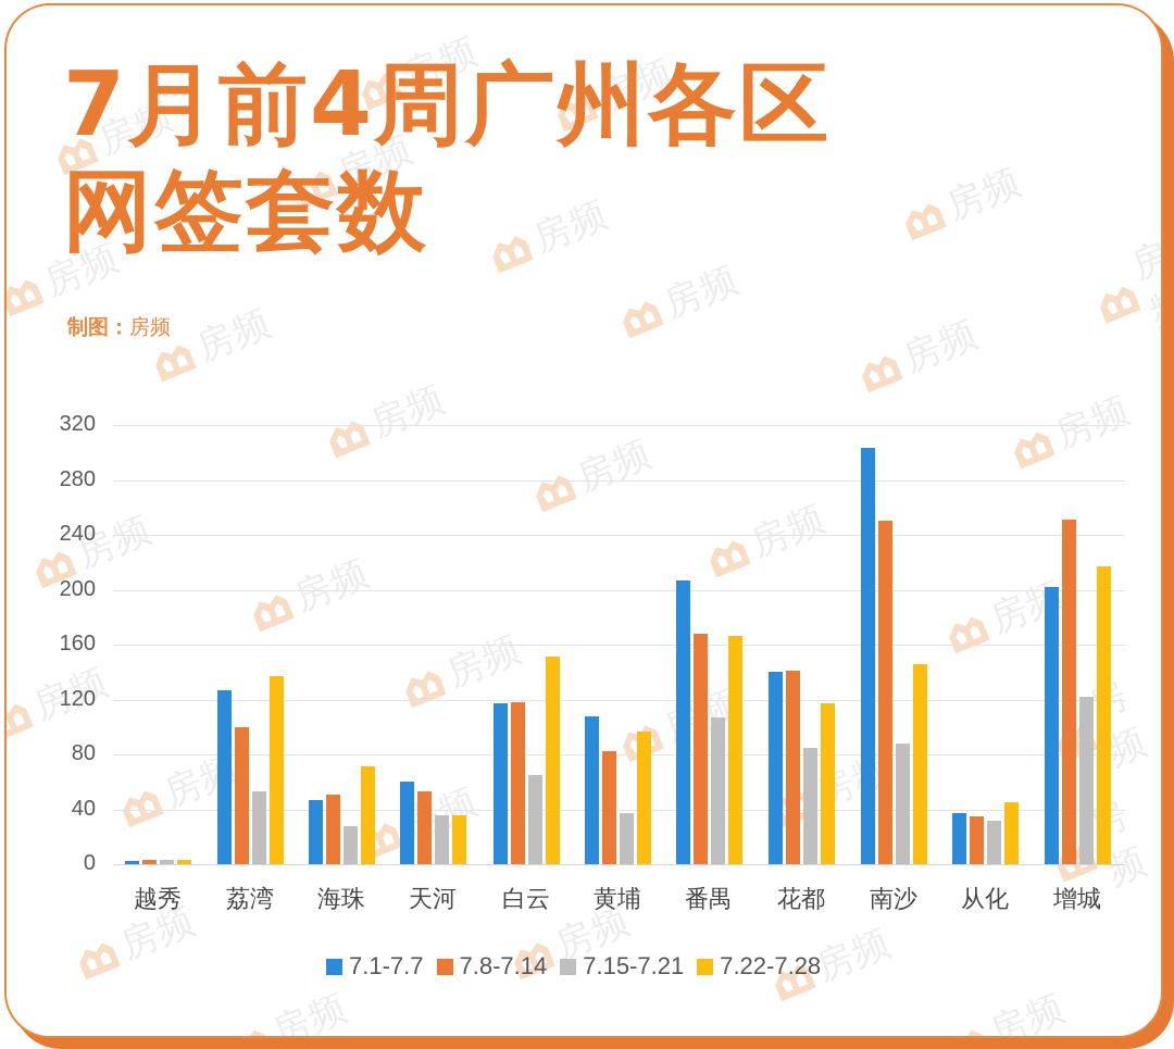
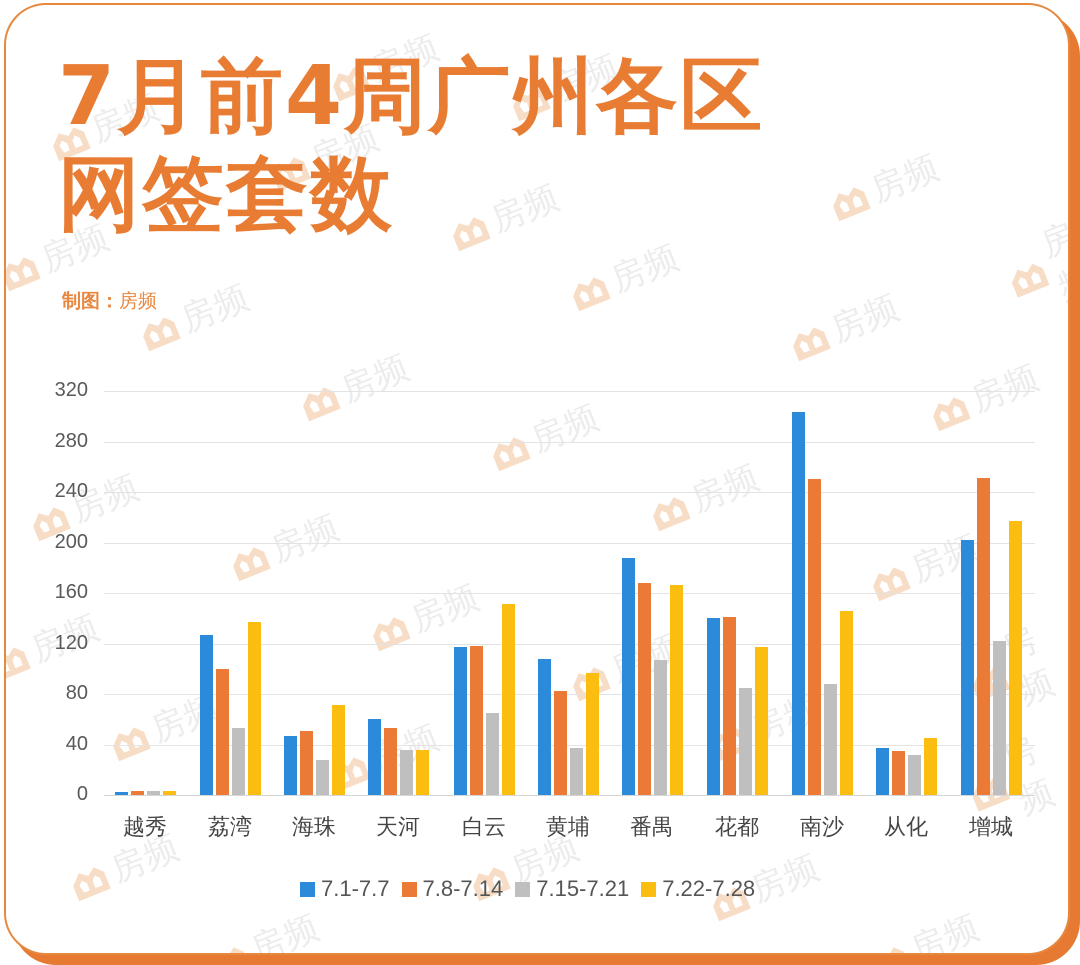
7.1-7.7/番禺: 207 -> 188
